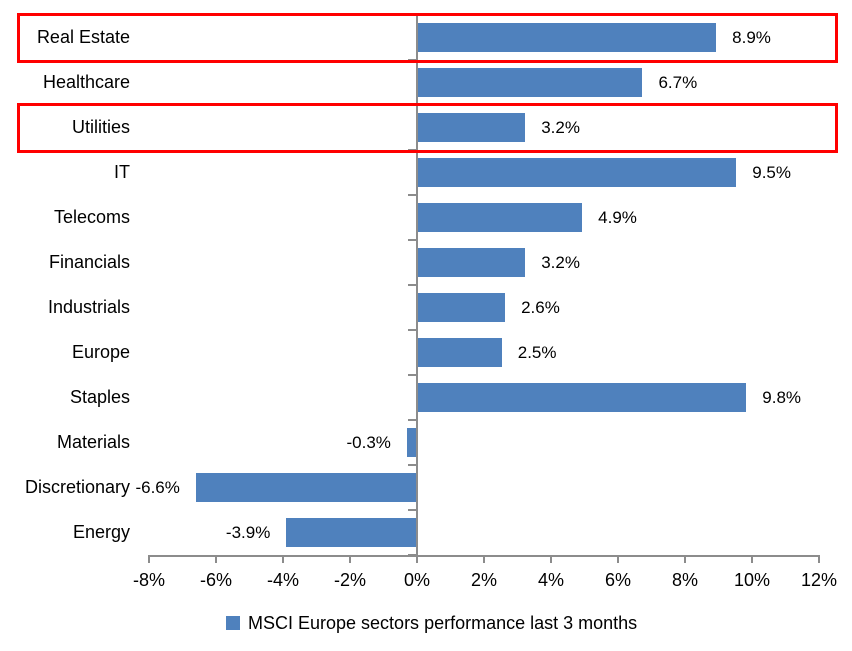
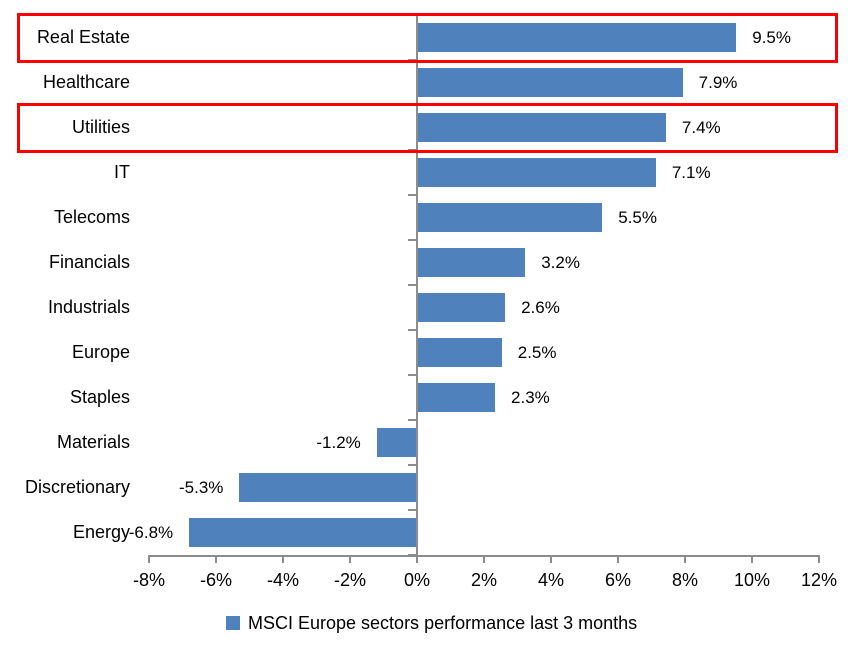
Real Estate: 8.9% -> 9.5%
Healthcare: 6.7% -> 7.9%
Utilities: 3.2% -> 7.4%
IT: 9.5% -> 7.1%
Telecoms: 4.9% -> 5.5%
Staples: 9.8% -> 2.3%
Materials: -0.3% -> -1.2%
Discretionary: -6.6% -> -5.3%
Energy: -3.9% -> -6.8%
